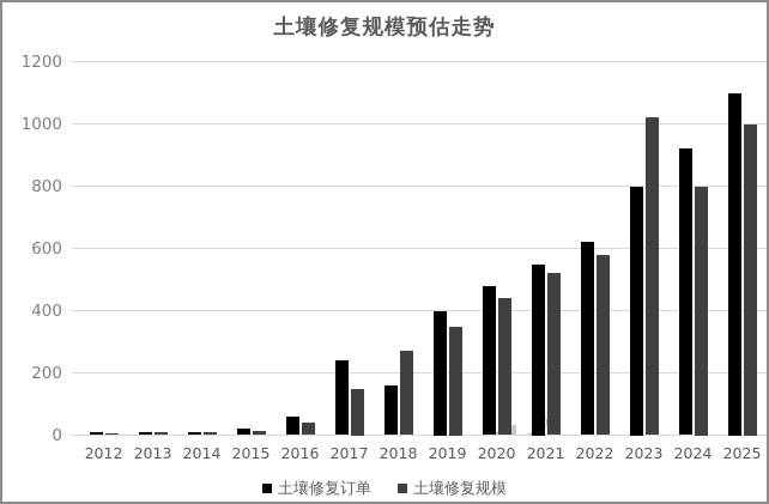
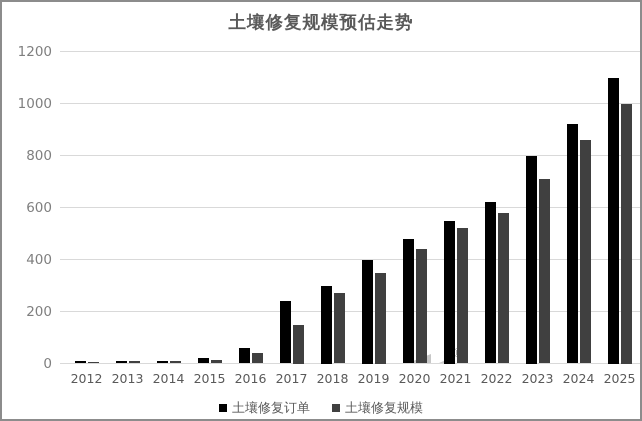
土壤修复订单/2018: 160 -> 300
土壤修复规模/2023: 1020 -> 710
土壤修复规模/2024: 800 -> 860
